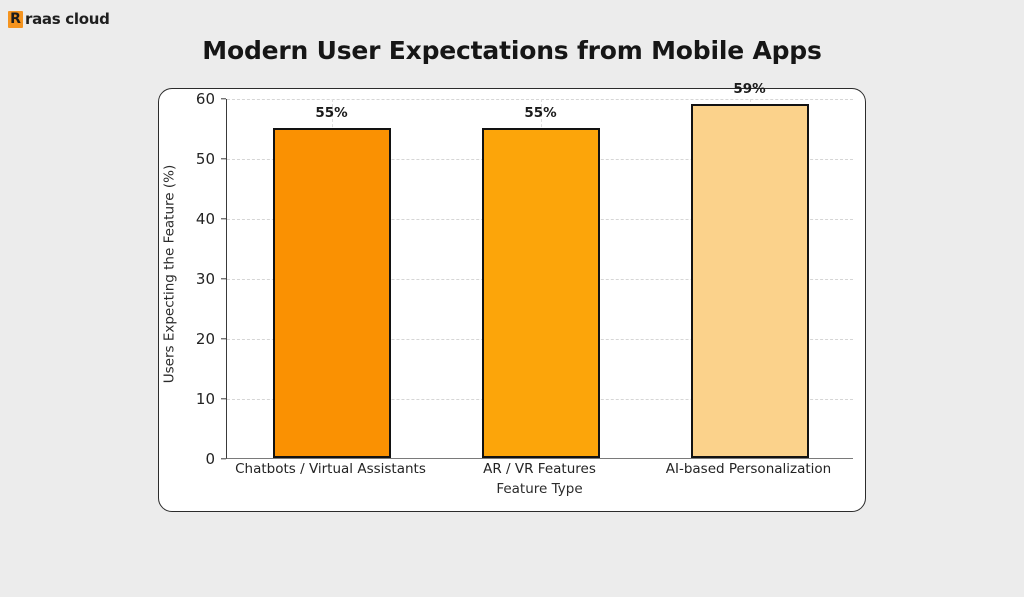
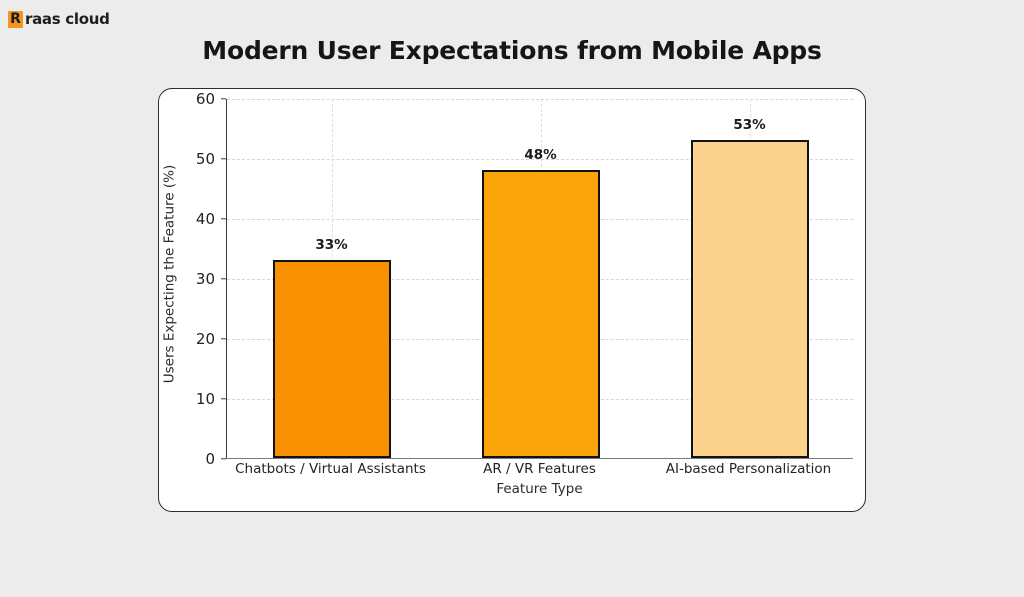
Chatbots / Virtual Assistants: 55% -> 33%
AR / VR Features: 55% -> 48%
AI-based Personalization: 59% -> 53%
